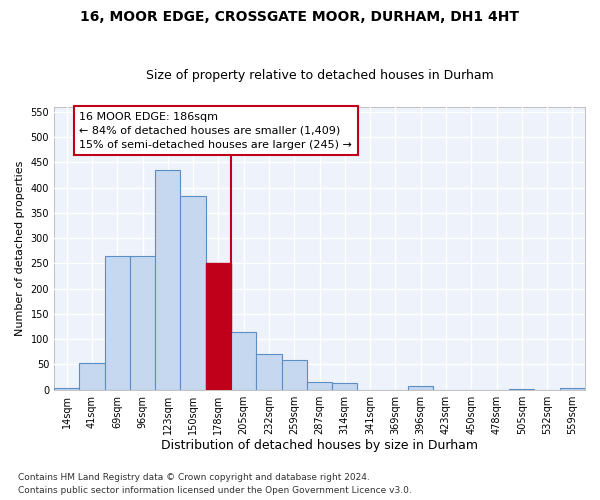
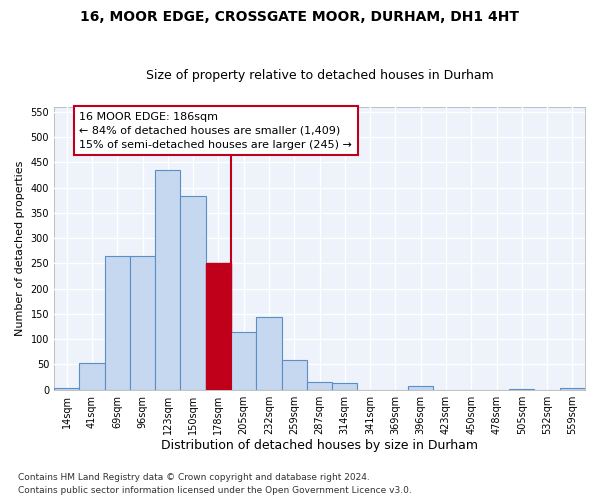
232sqm: 70 -> 144
